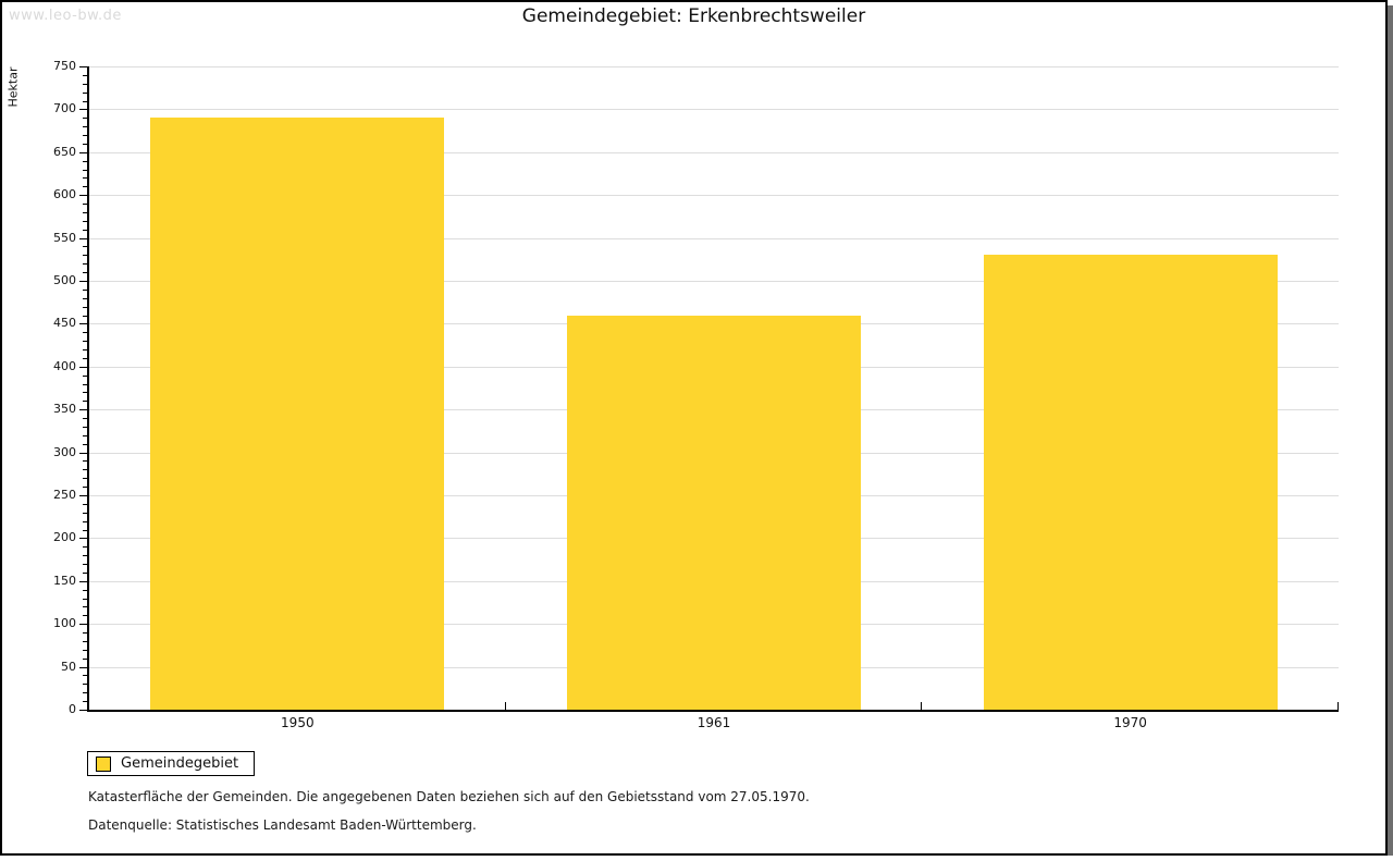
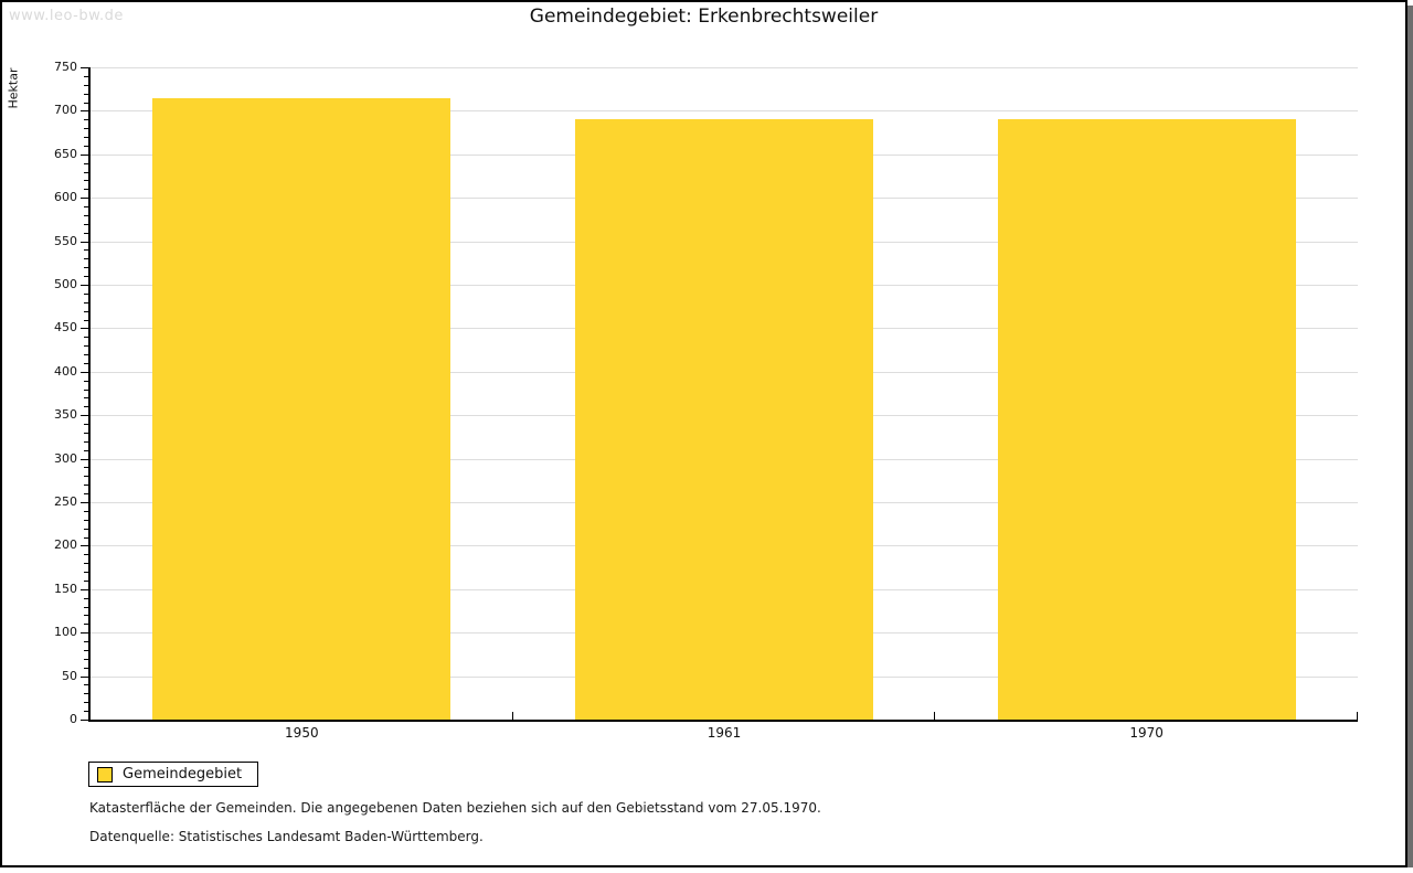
1950: 690 -> 720
1961: 460 -> 690
1970: 530 -> 690
